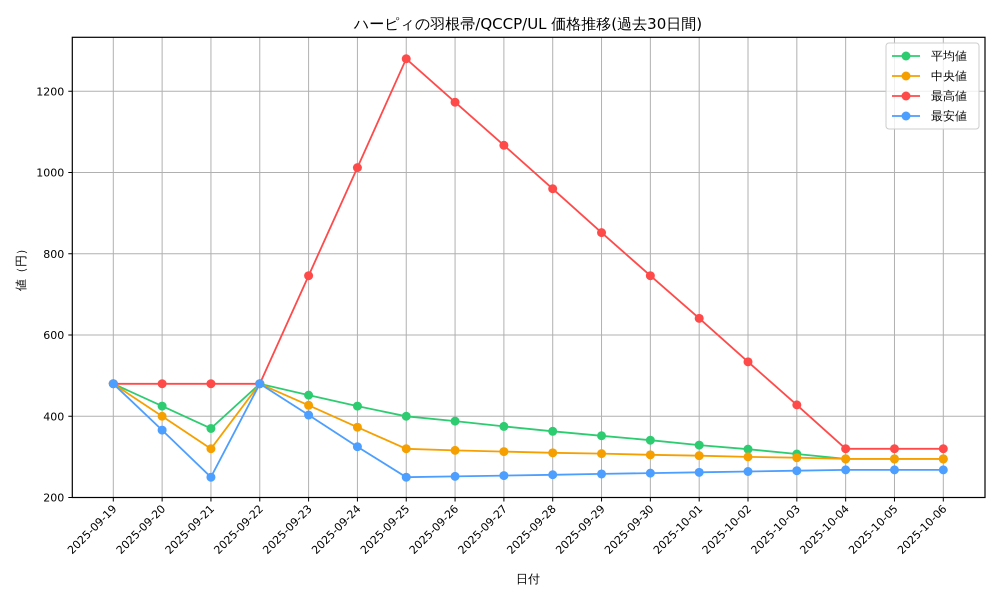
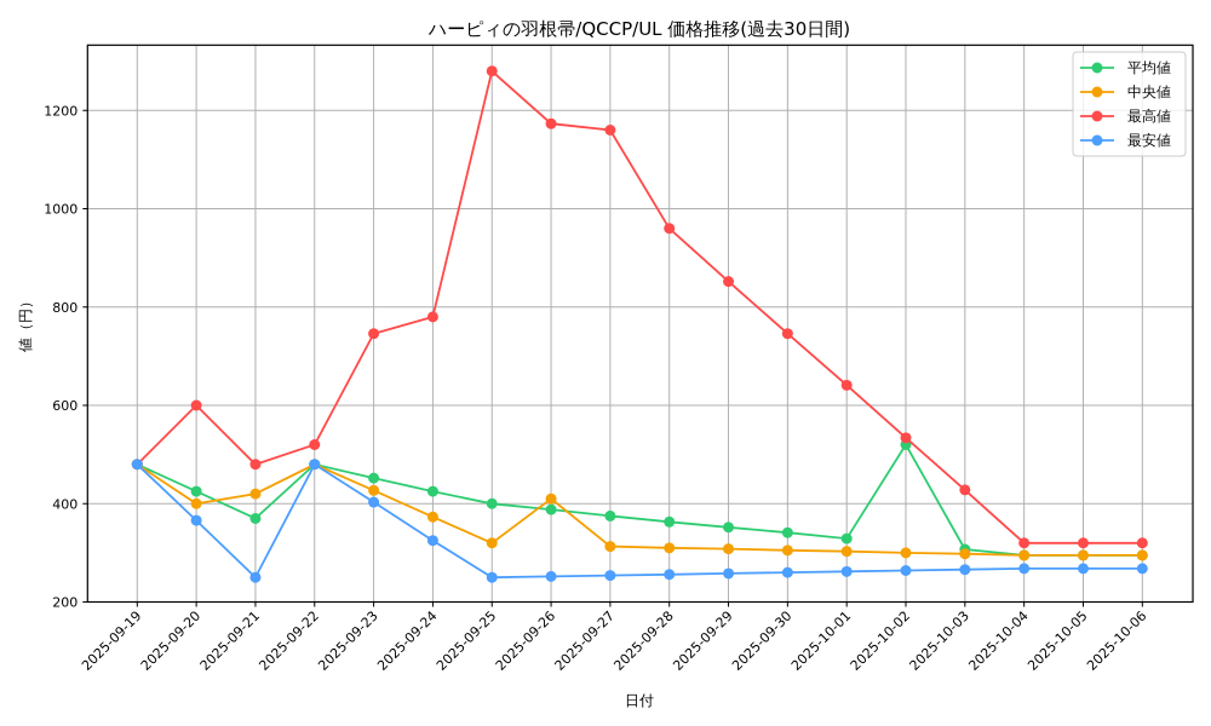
最高値/2025-09-20: 480 -> 600
中央値/2025-09-21: 320 -> 420
最高値/2025-09-22: 480 -> 520
最高値/2025-09-24: 1010 -> 780
中央値/2025-09-26: 320 -> 410
最高値/2025-09-27: 1070 -> 1160
平均値/2025-10-02: 320 -> 520
